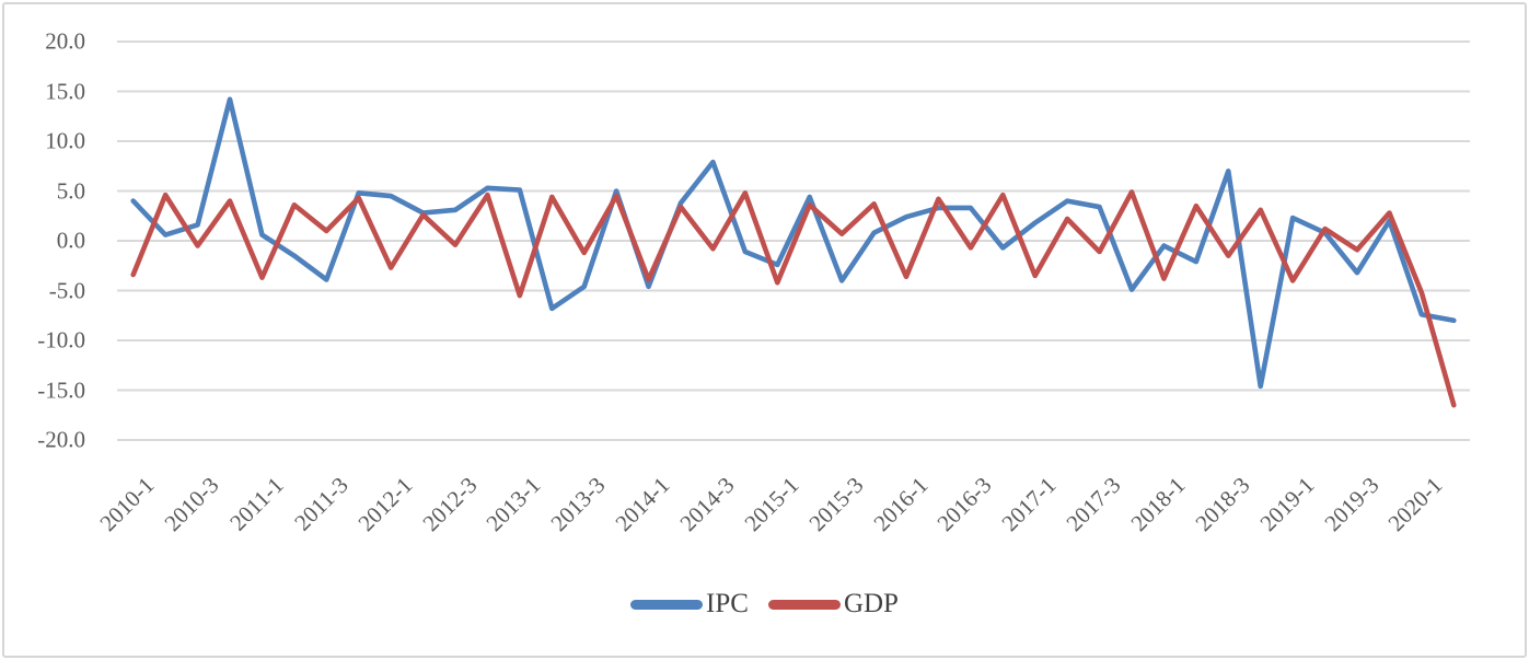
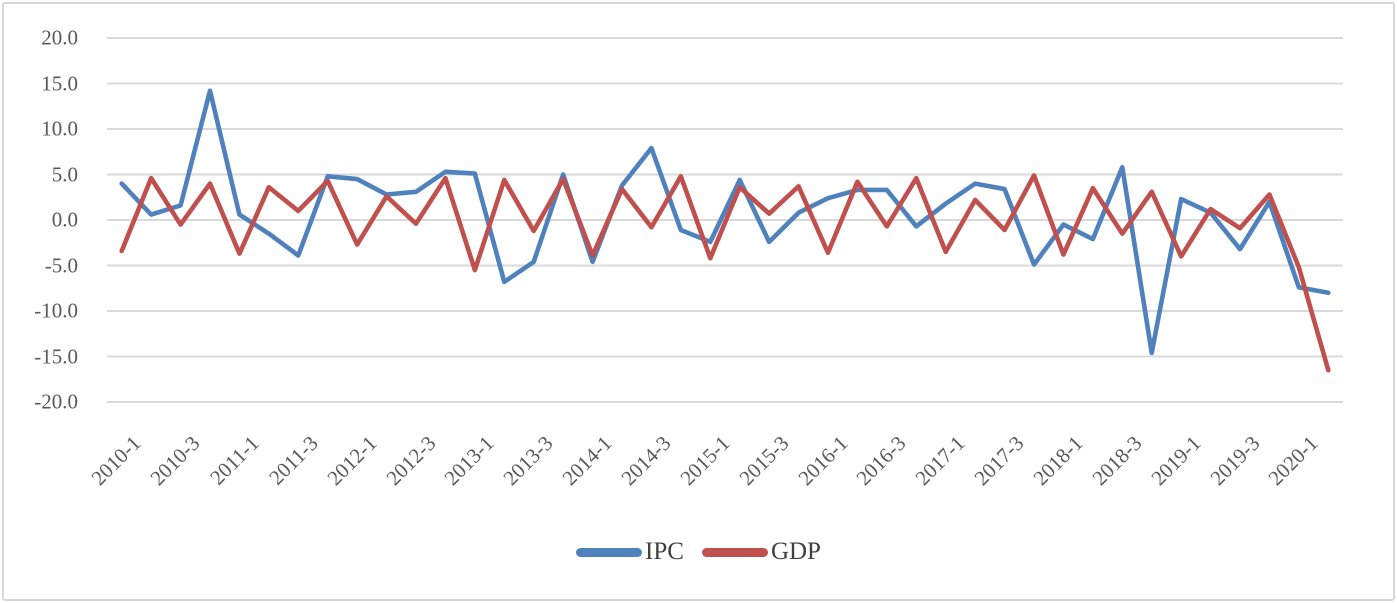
IPC/2015-3: -4 -> -2
IPC/2018-3: 7 -> 6
